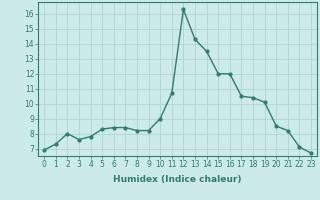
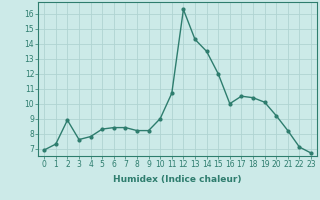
2: 8.0 -> 8.9
16: 12.0 -> 10.0
20: 8.5 -> 9.2
